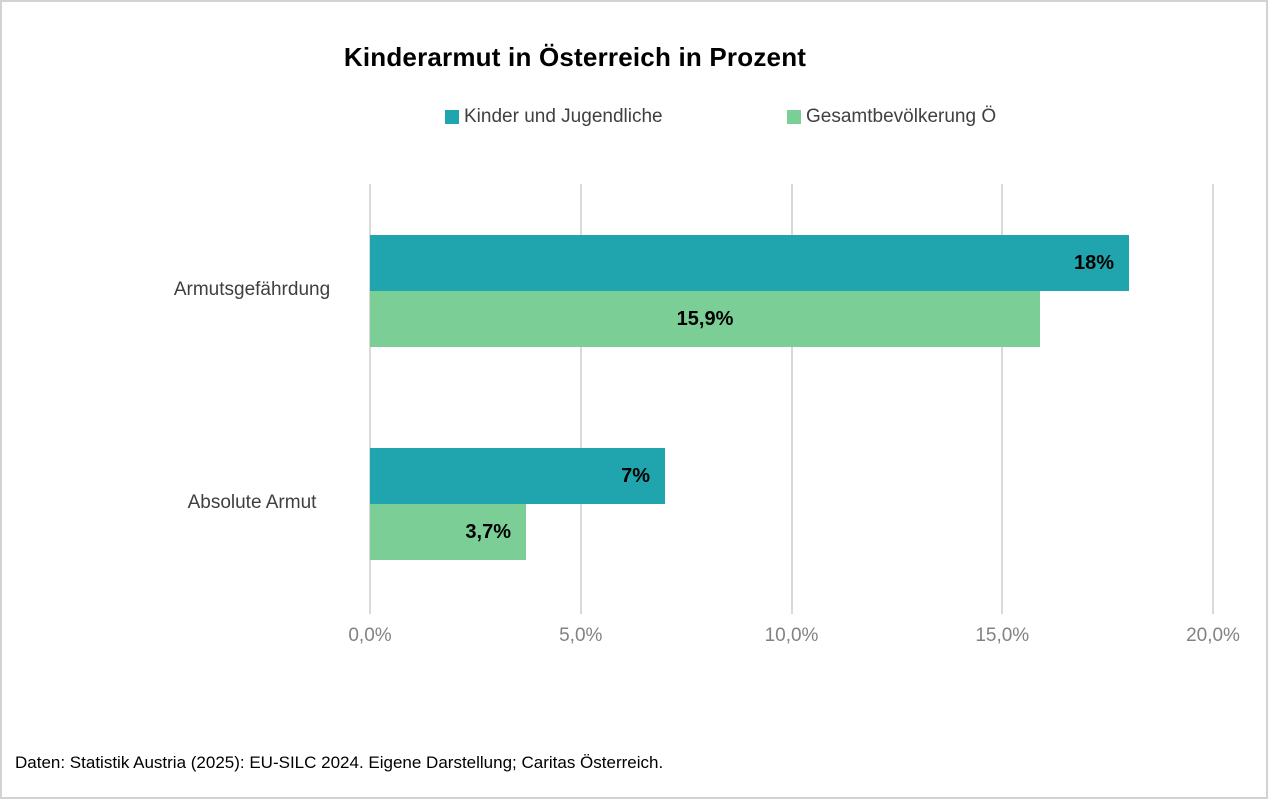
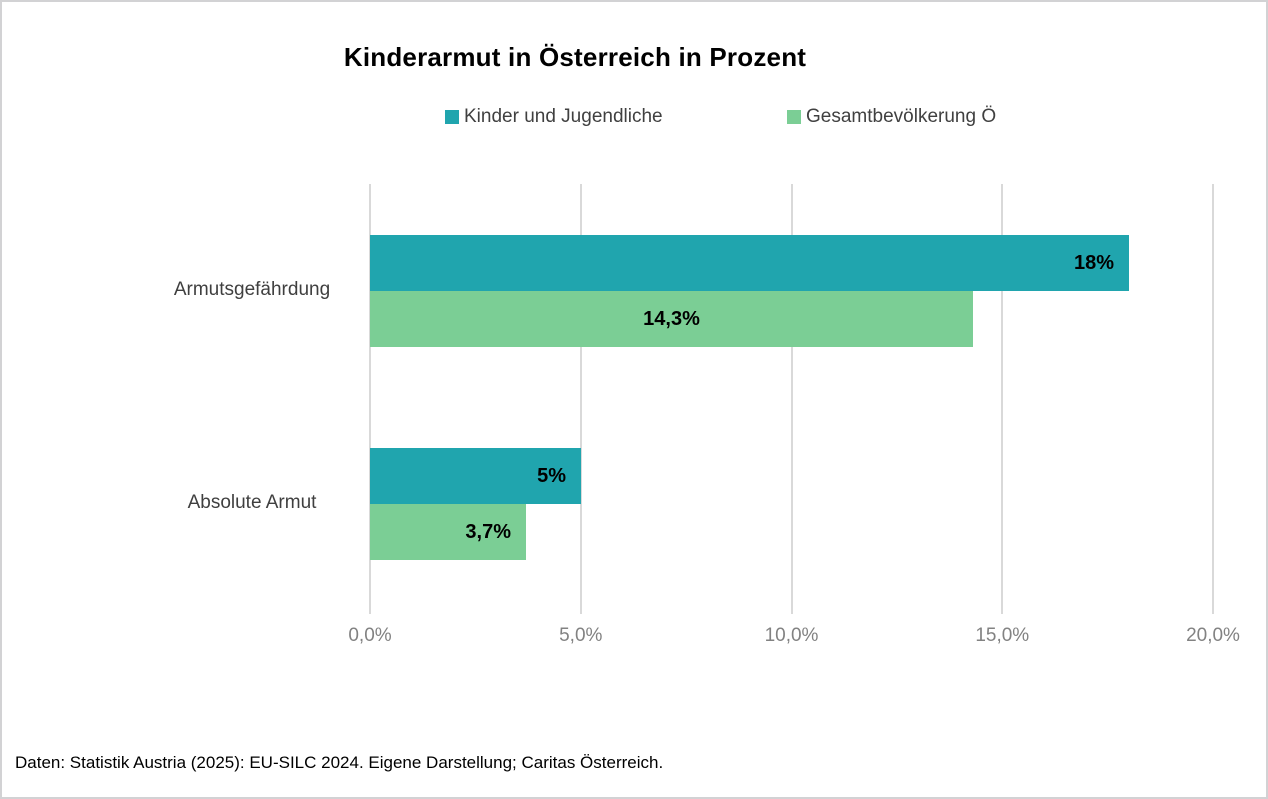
Gesamtbevölkerung Ö/Armutsgefährdung: 15,9% -> 14,3%
Kinder und Jugendliche/Absolute Armut: 7% -> 5%
